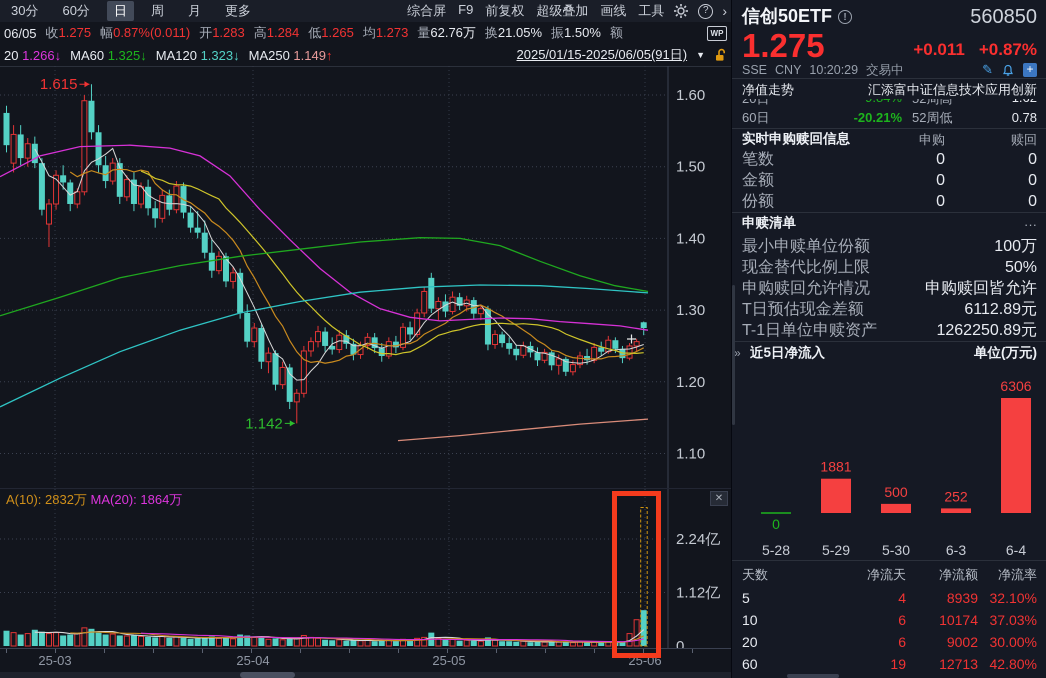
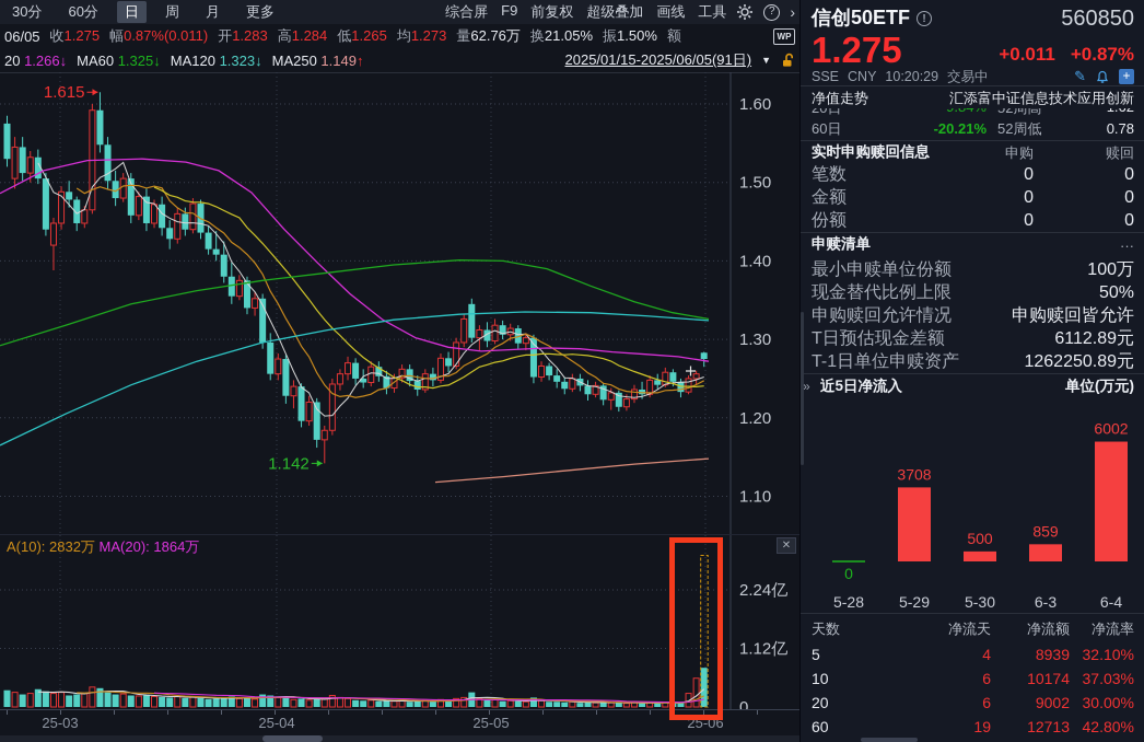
近5日净流入/5-29: 1881 -> 3708
近5日净流入/6-3: 252 -> 859
近5日净流入/6-4: 6306 -> 6002
